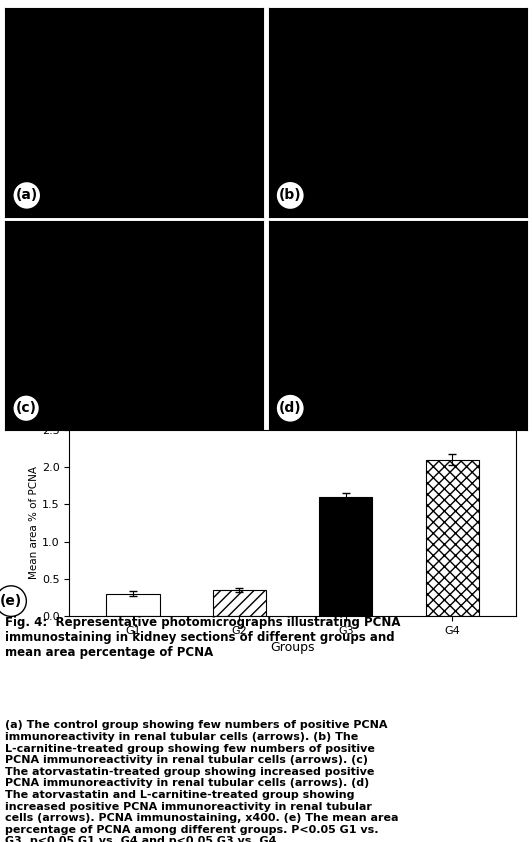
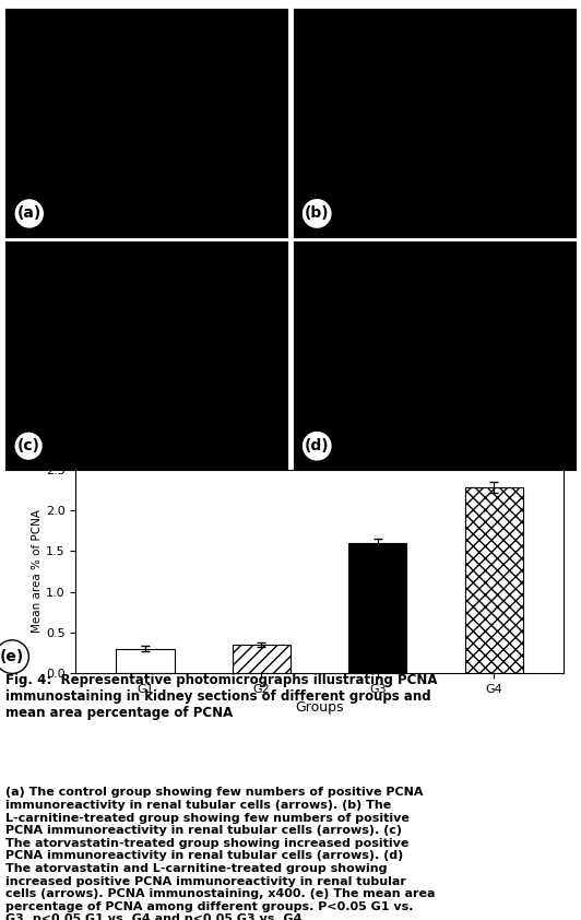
G4: 2.10 -> 2.28
